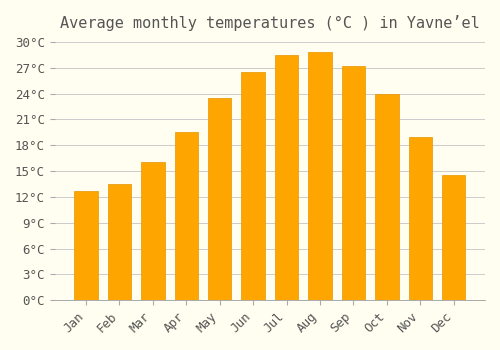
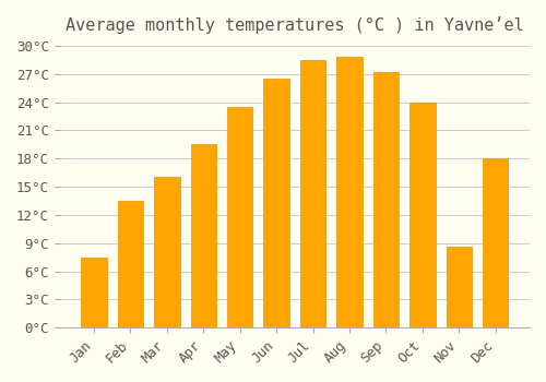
Jan: 12.7°C -> 7.4°C
Nov: 19.0°C -> 8.6°C
Dec: 14.5°C -> 18.0°C
